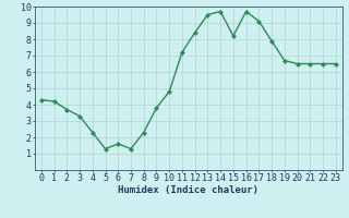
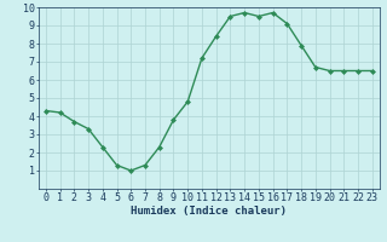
6: 1.6 -> 1.0
15: 8.2 -> 9.5
